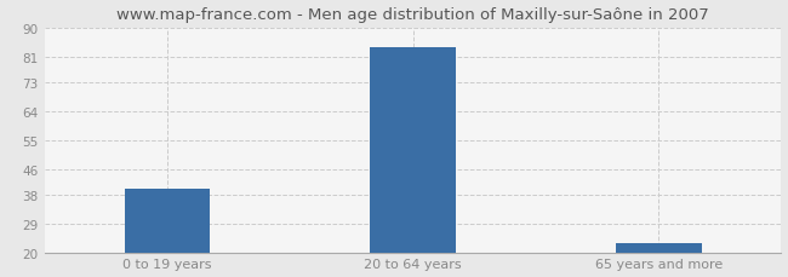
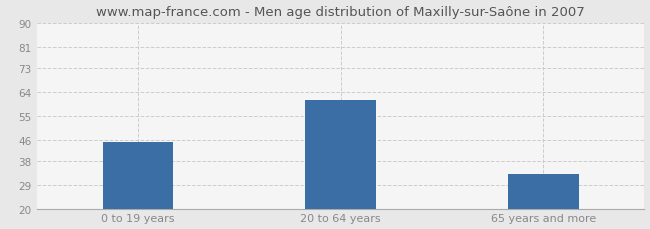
0 to 19 years: 40 -> 45
20 to 64 years: 84 -> 61
65 years and more: 23 -> 33
